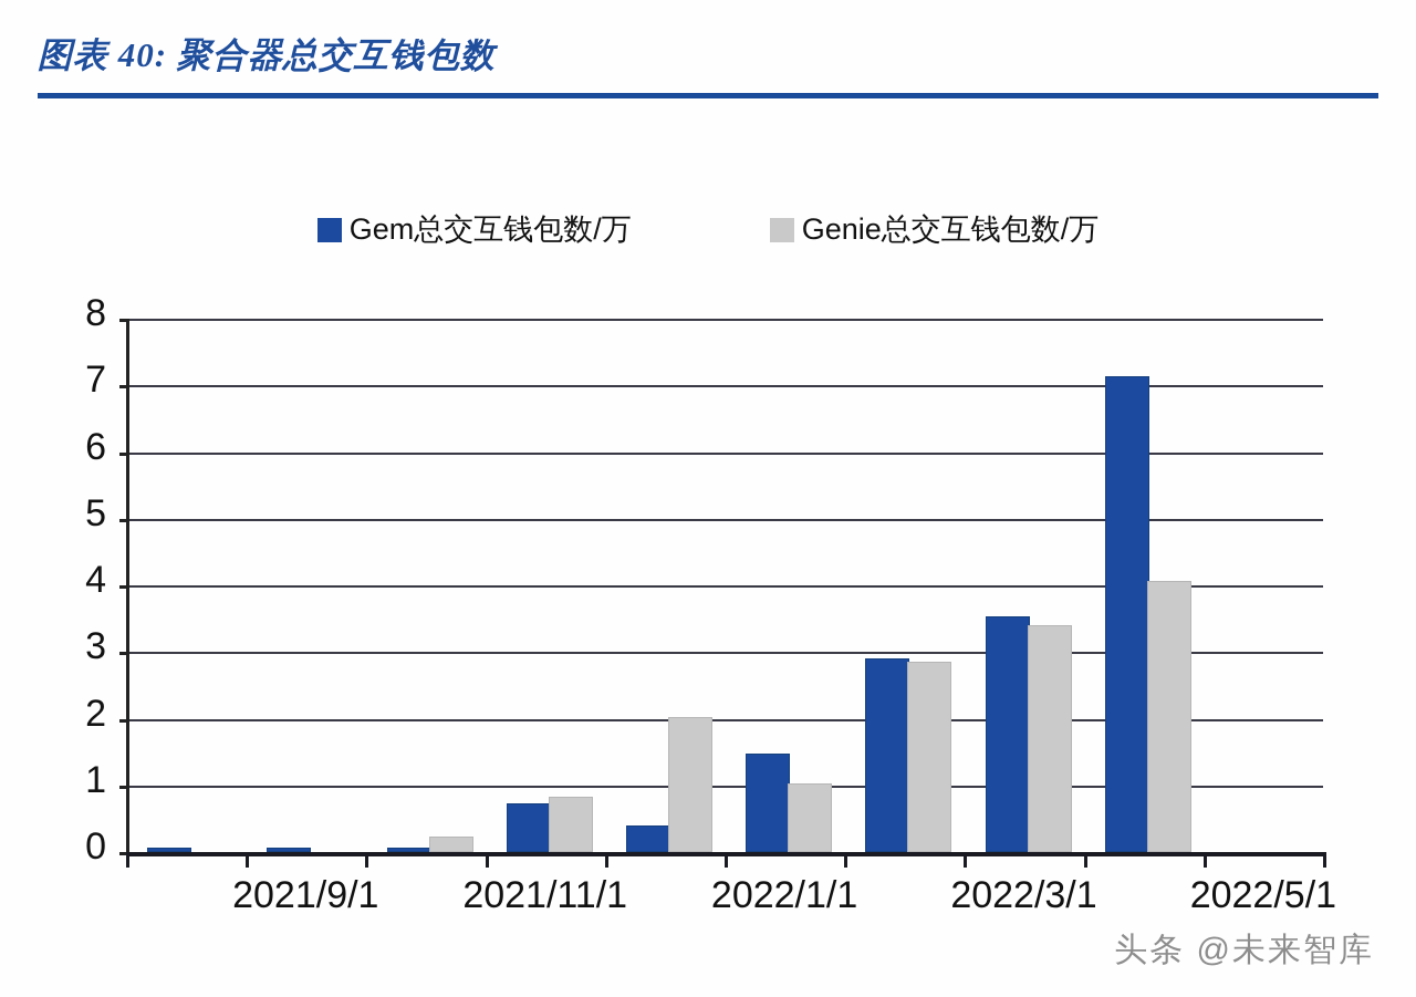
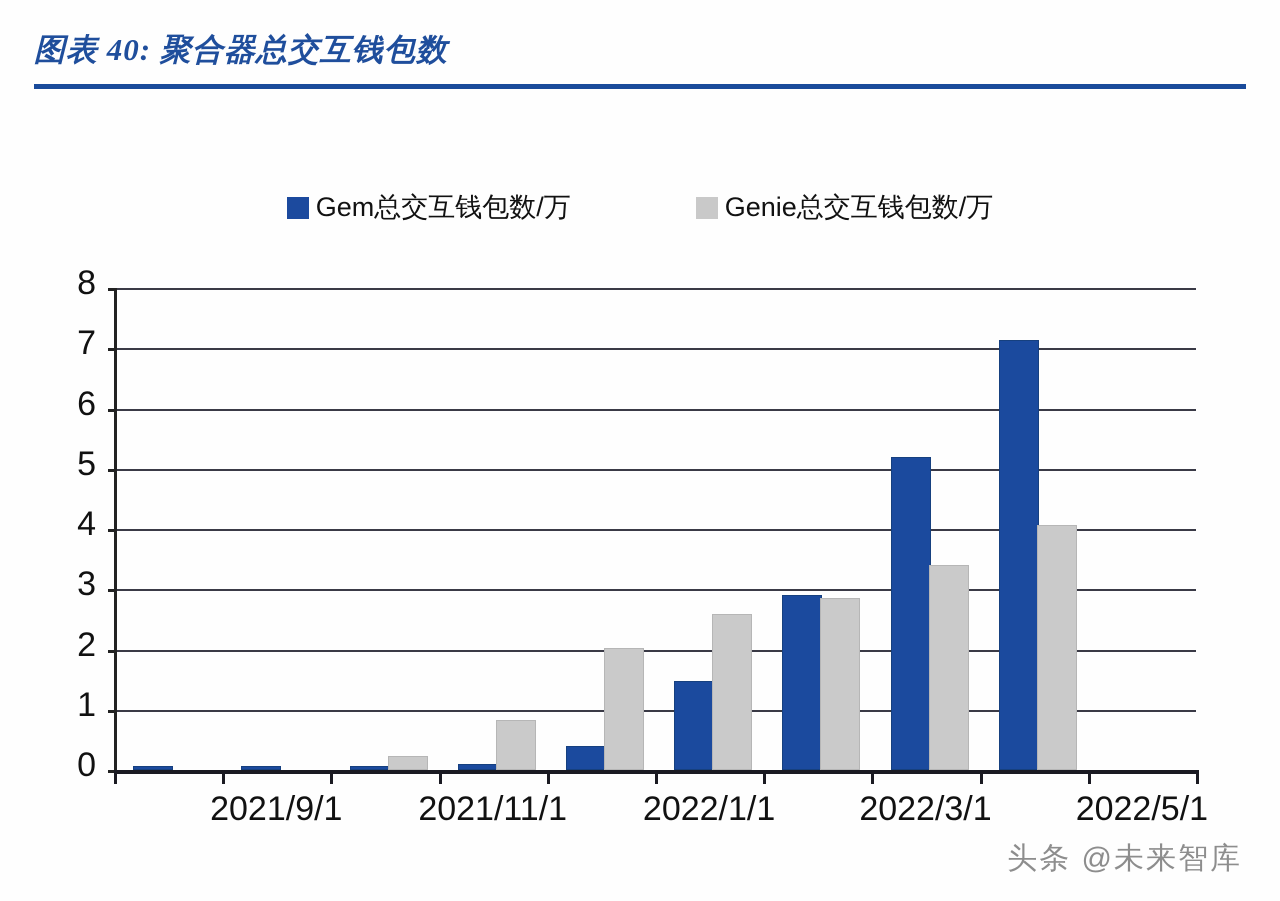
Gem总交互钱包数/万/2021/11/1: 0.7 -> 0.1
Genie总交互钱包数/万/2022/1/1: 1.0 -> 2.5
Gem总交互钱包数/万/2022/3/1: 3.5 -> 5.2
